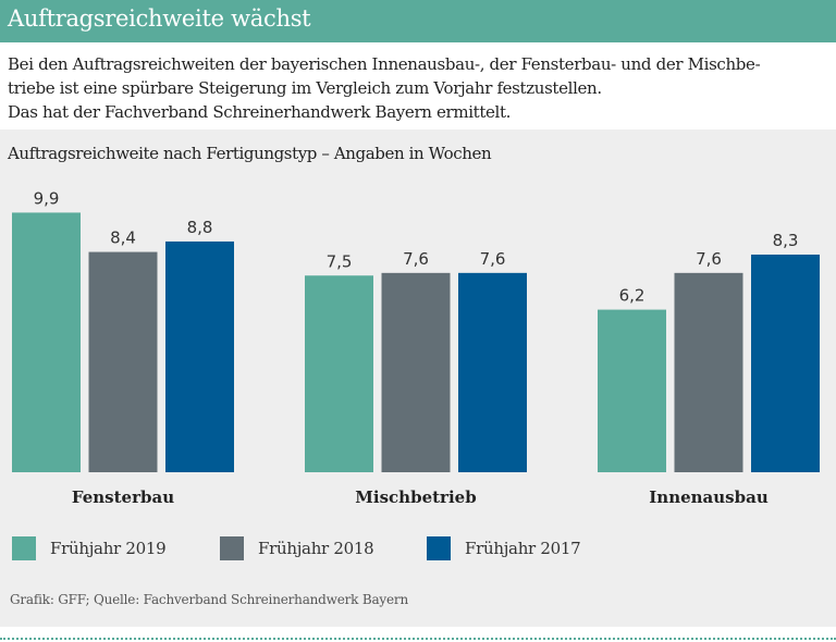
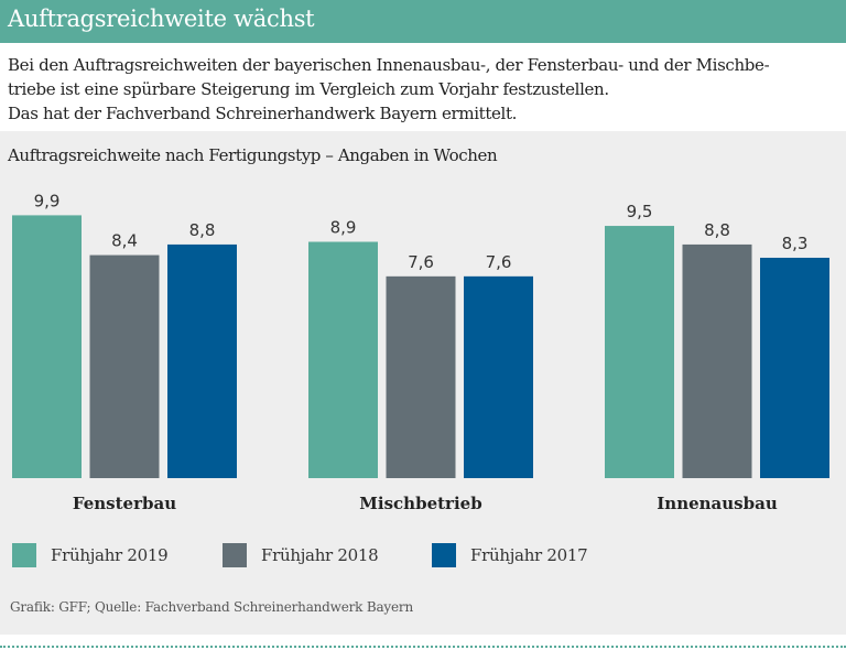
Frühjahr 2019/Mischbetrieb: 7,5 -> 8,9
Frühjahr 2019/Innenausbau: 6,2 -> 9,5
Frühjahr 2018/Innenausbau: 7,6 -> 8,8
